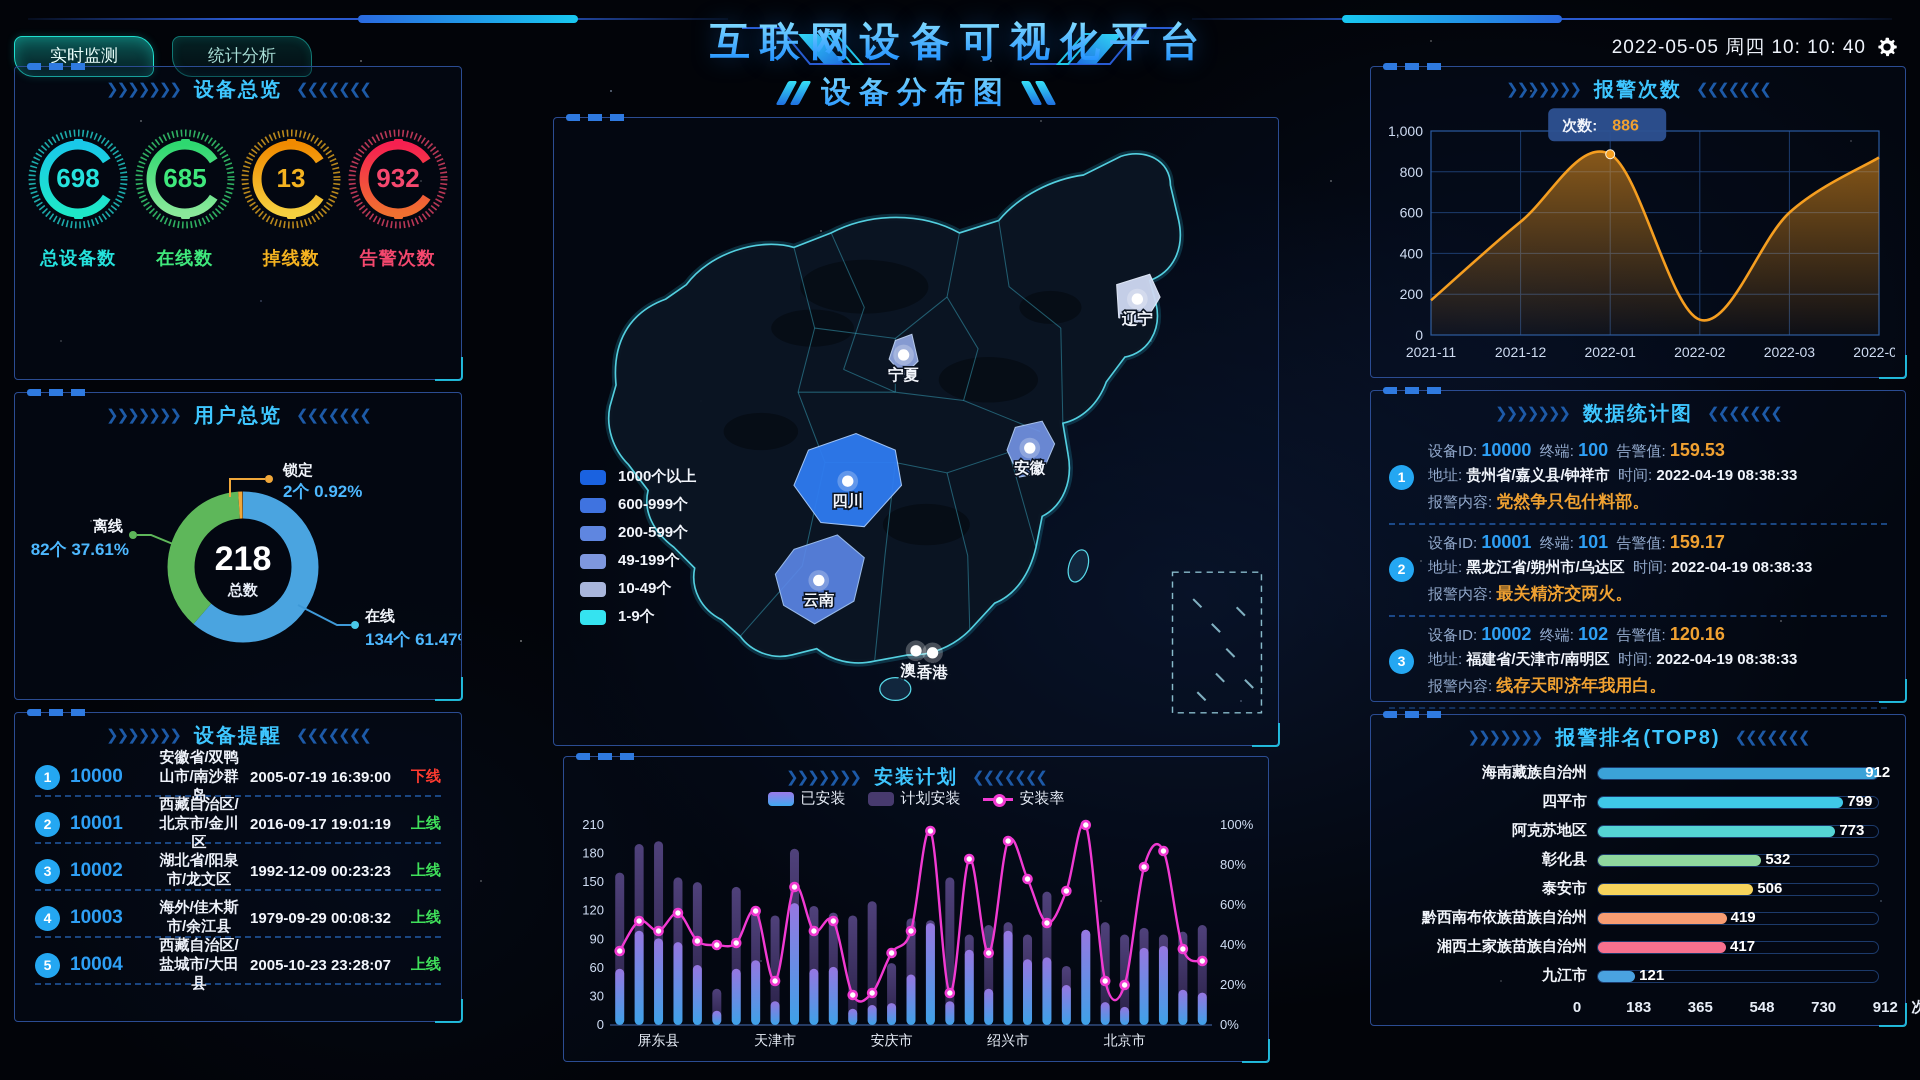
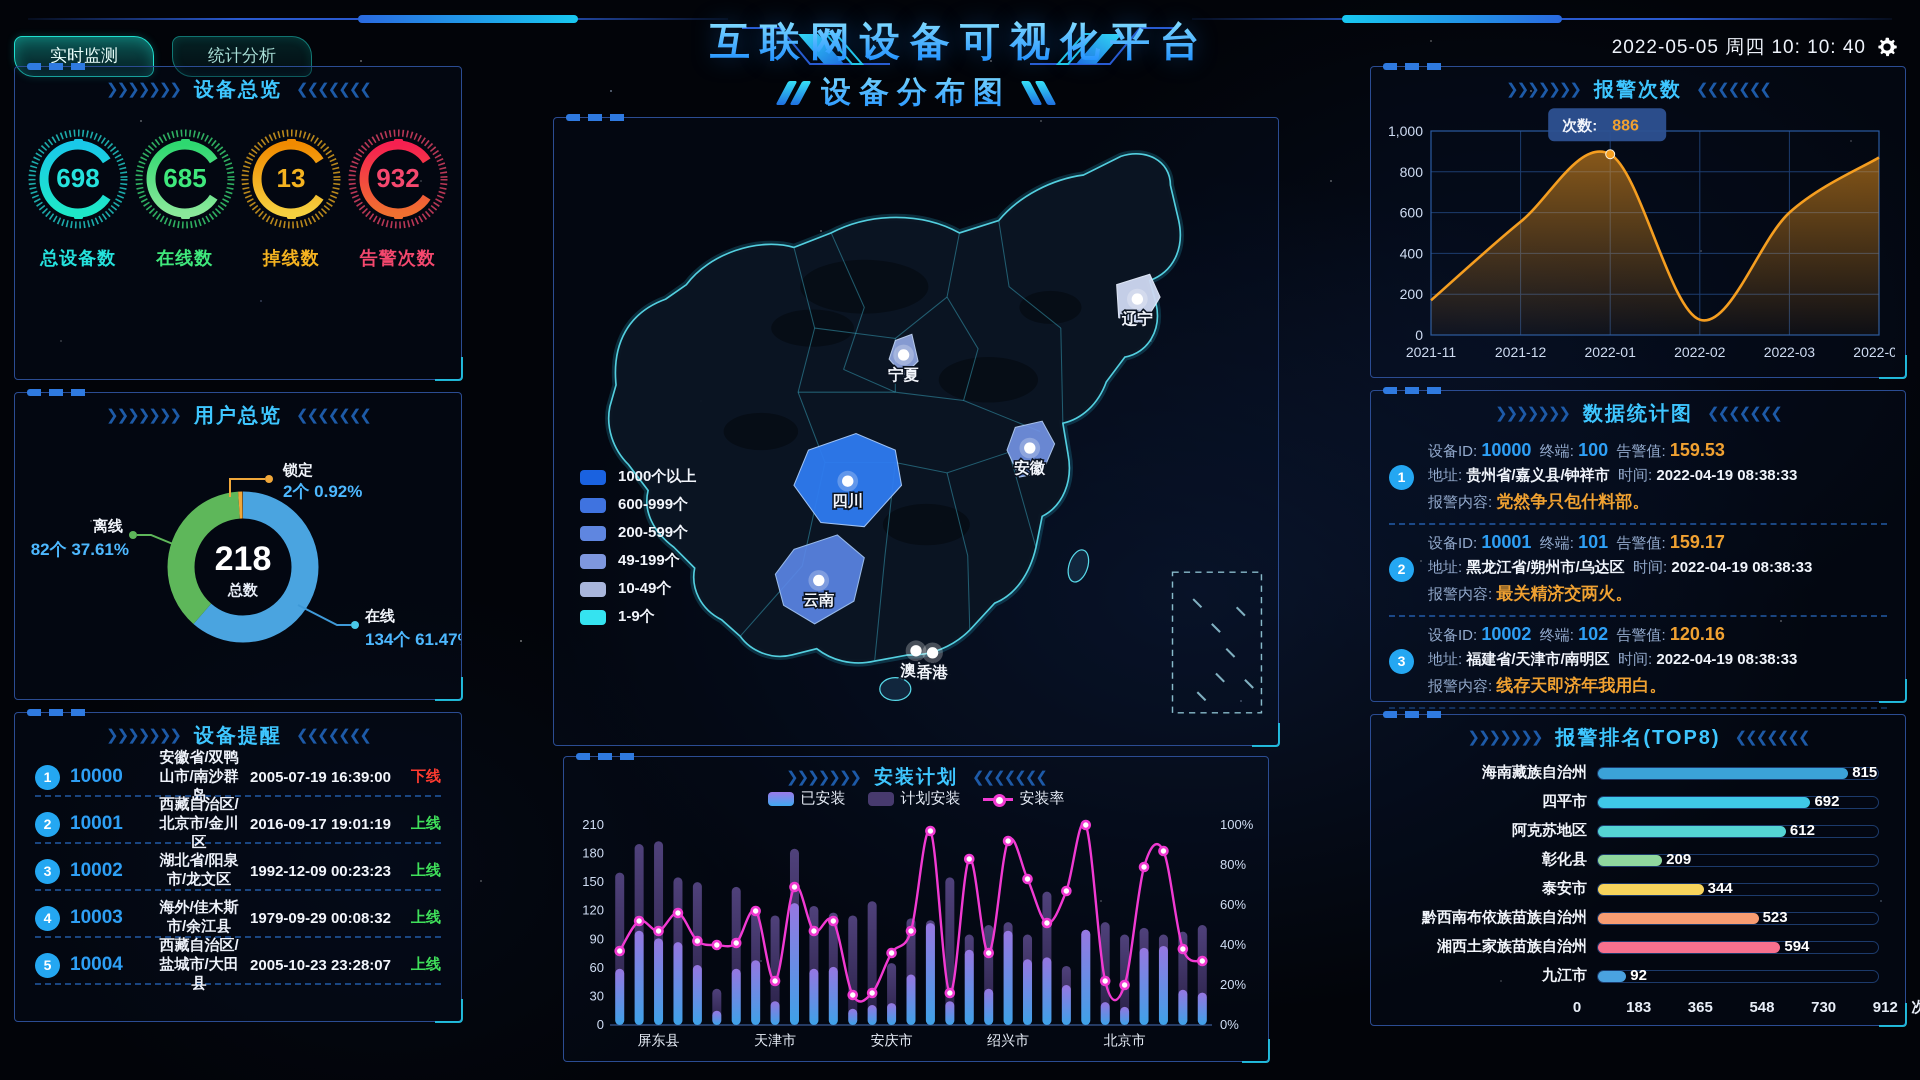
报警排名(TOP8)/海南藏族自治州: 912 -> 815
报警排名(TOP8)/四平市: 799 -> 692
报警排名(TOP8)/阿克苏地区: 773 -> 612
报警排名(TOP8)/彰化县: 532 -> 209
报警排名(TOP8)/泰安市: 506 -> 344
报警排名(TOP8)/黔西南布依族苗族自治州: 419 -> 523
报警排名(TOP8)/湘西土家族苗族自治州: 417 -> 594
报警排名(TOP8)/九江市: 121 -> 92
